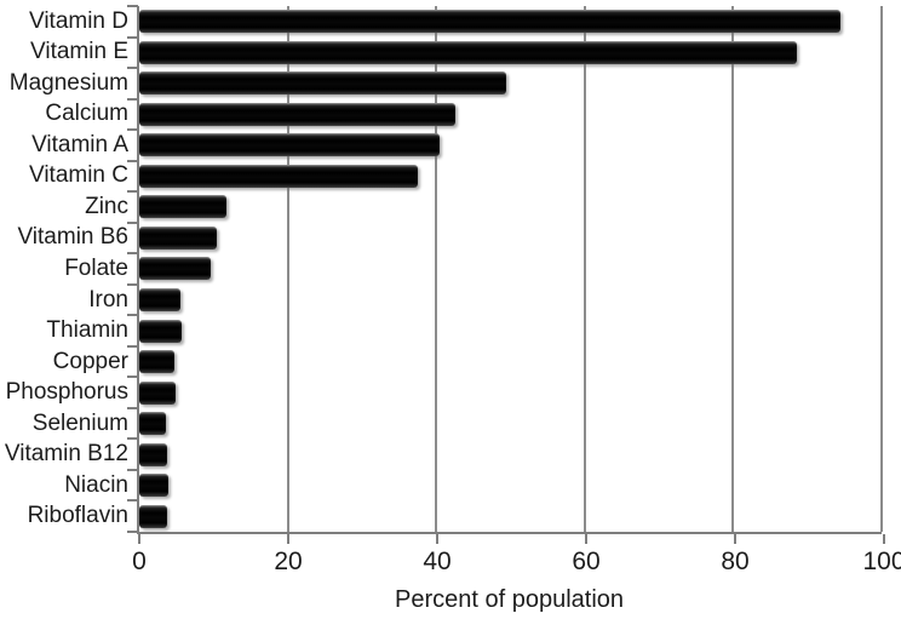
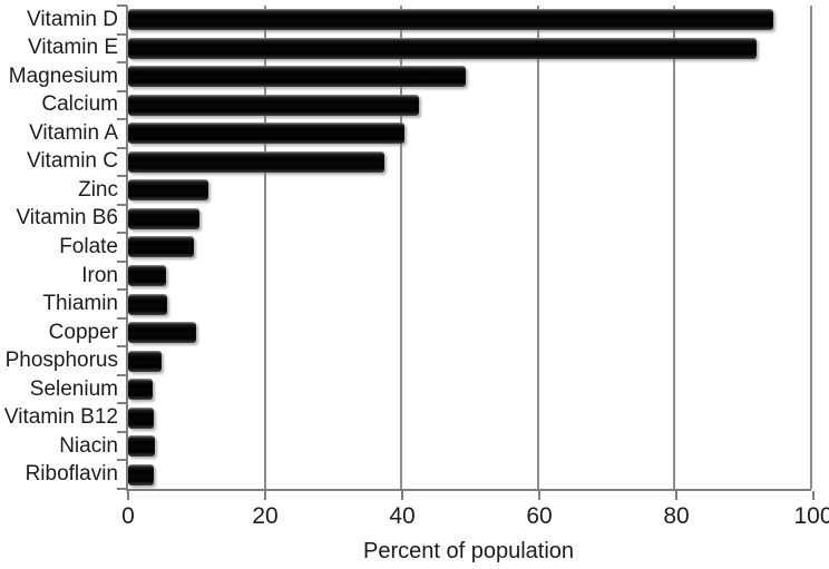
Vitamin E: 88 -> 92
Copper: 5 -> 10
